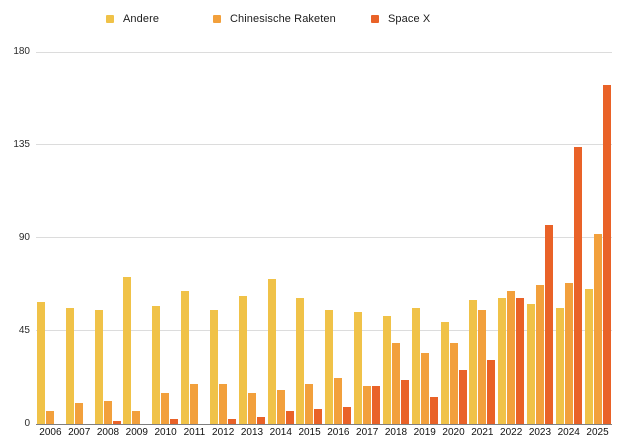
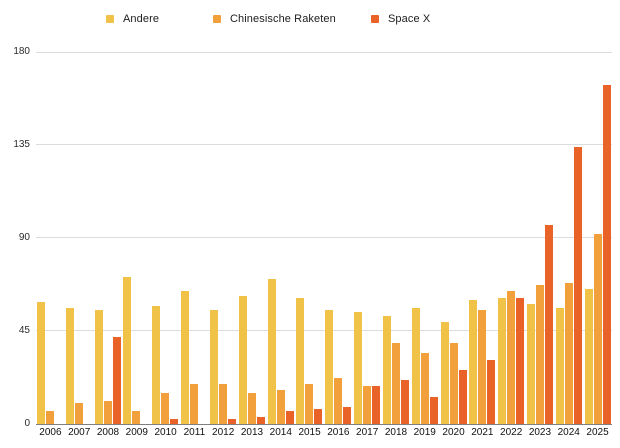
Space X/2008: 1 -> 42
